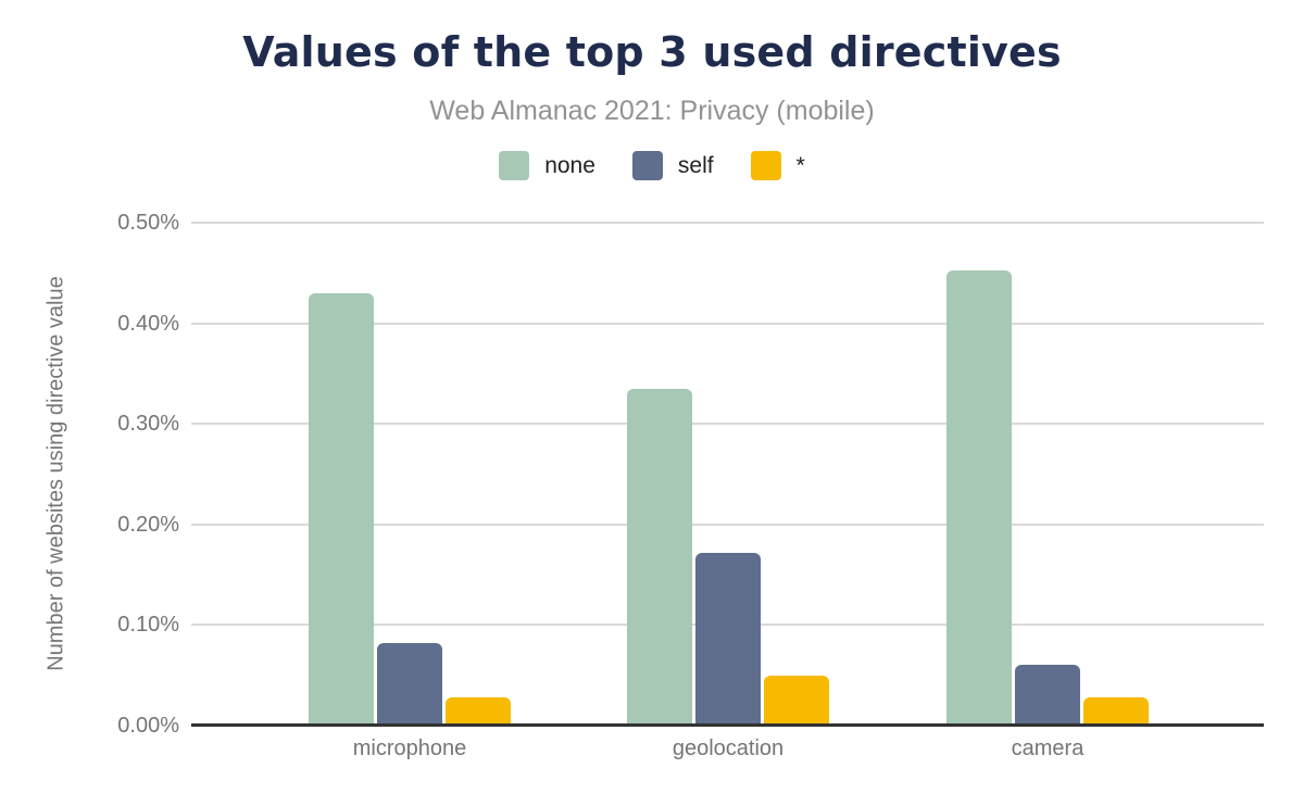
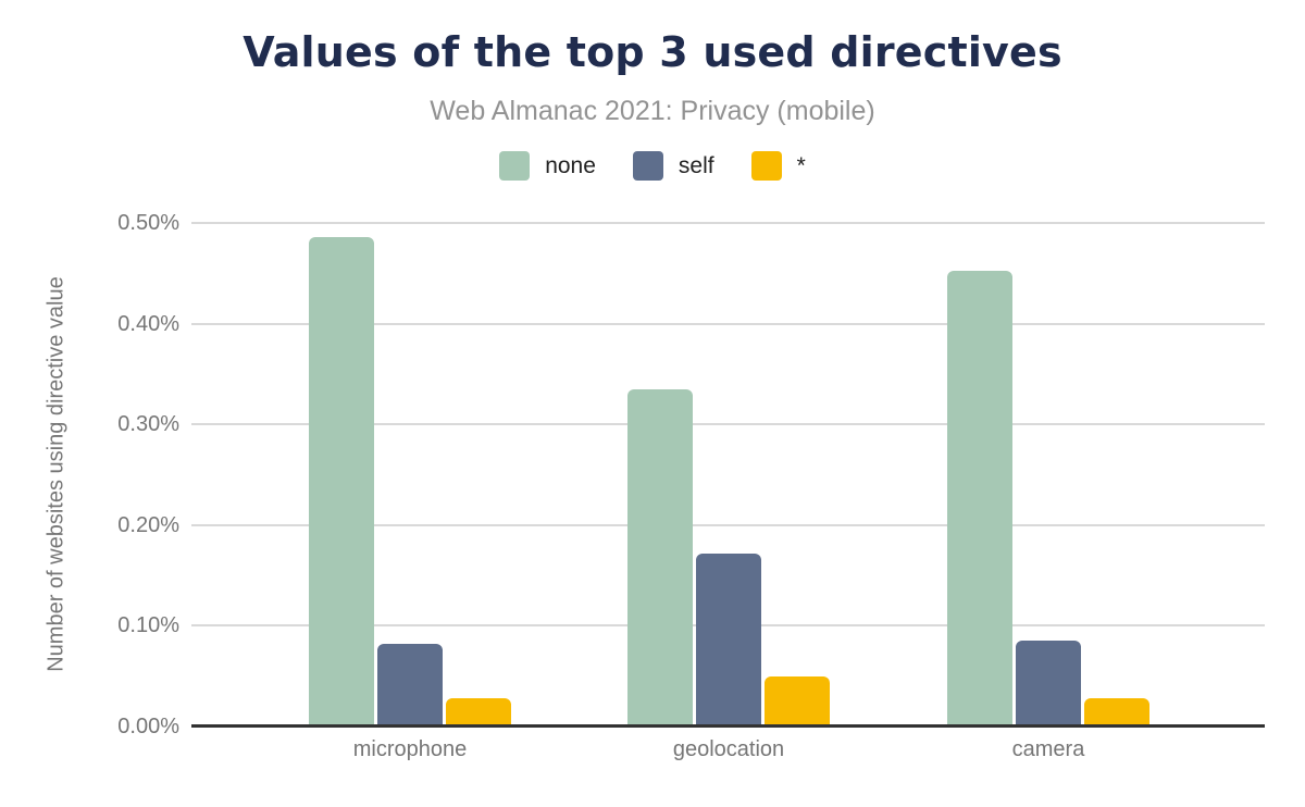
none/microphone: 0.43% -> 0.49%
self/camera: 0.06% -> 0.09%
